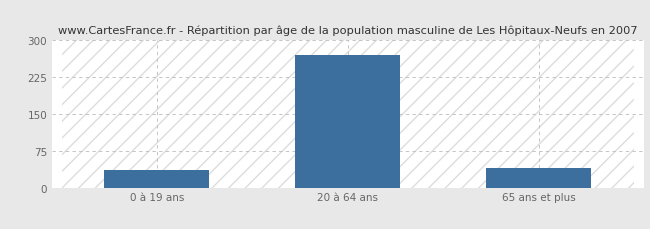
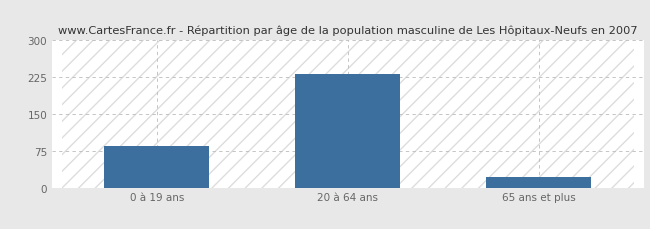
0 à 19 ans: 35 -> 85
20 à 64 ans: 270 -> 232
65 ans et plus: 40 -> 22
